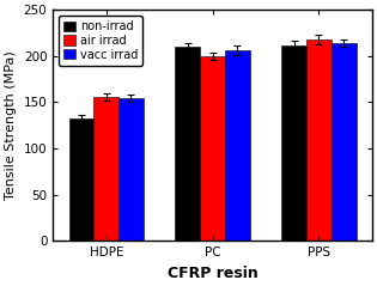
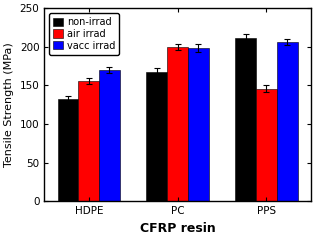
vacc irrad/HDPE: 155 -> 170
non-irrad/PC: 210 -> 168
vacc irrad/PC: 206 -> 198
air irrad/PPS: 218 -> 146
vacc irrad/PPS: 214 -> 206
